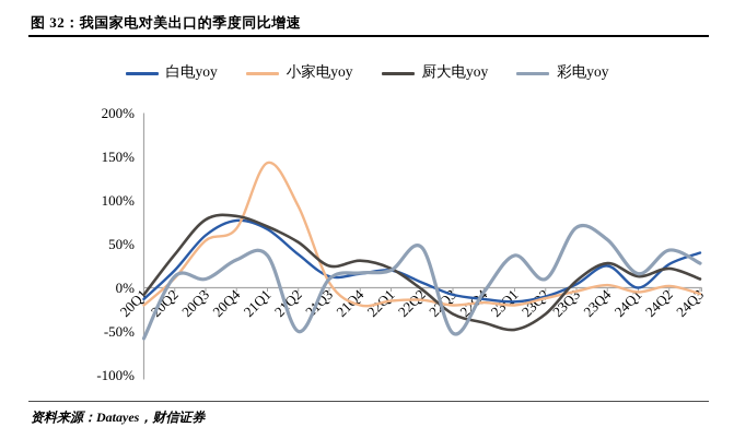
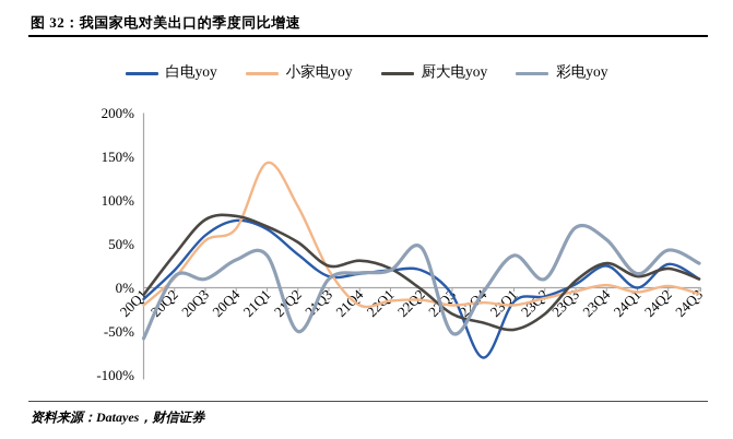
小家电yoy/21Q3: 10% -> 20%
白电yoy/22Q2: 10% -> 20%
白电yoy/22Q4: -10% -> -80%
白电yoy/24Q3: 40% -> 10%
